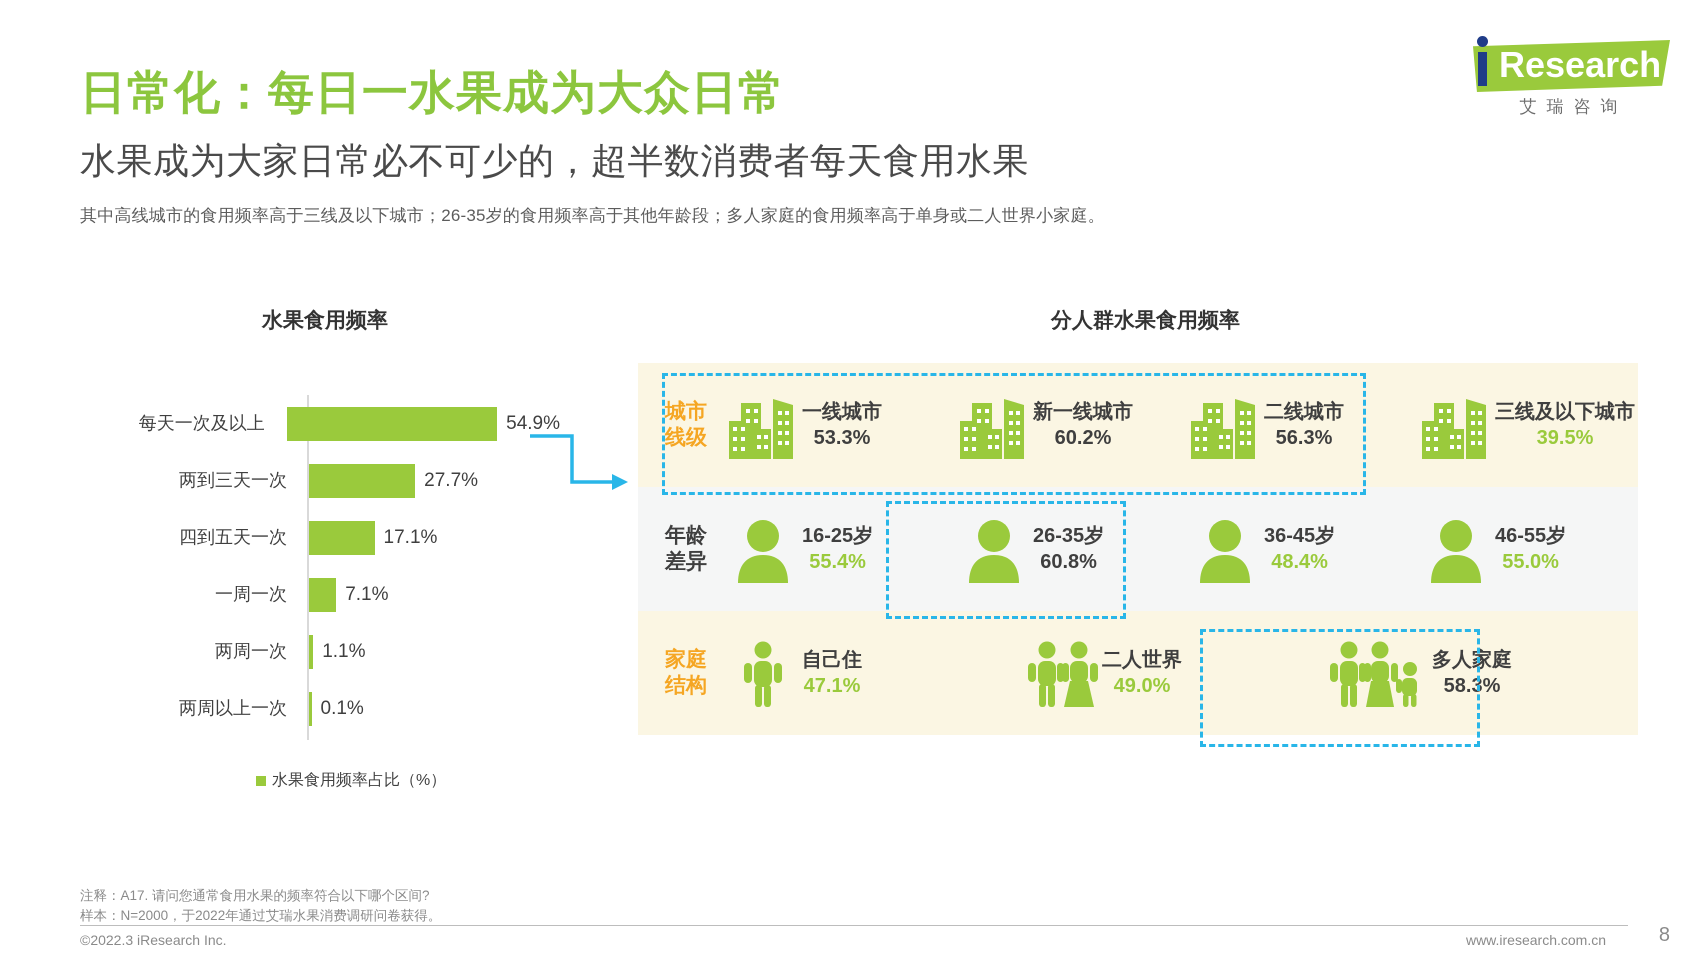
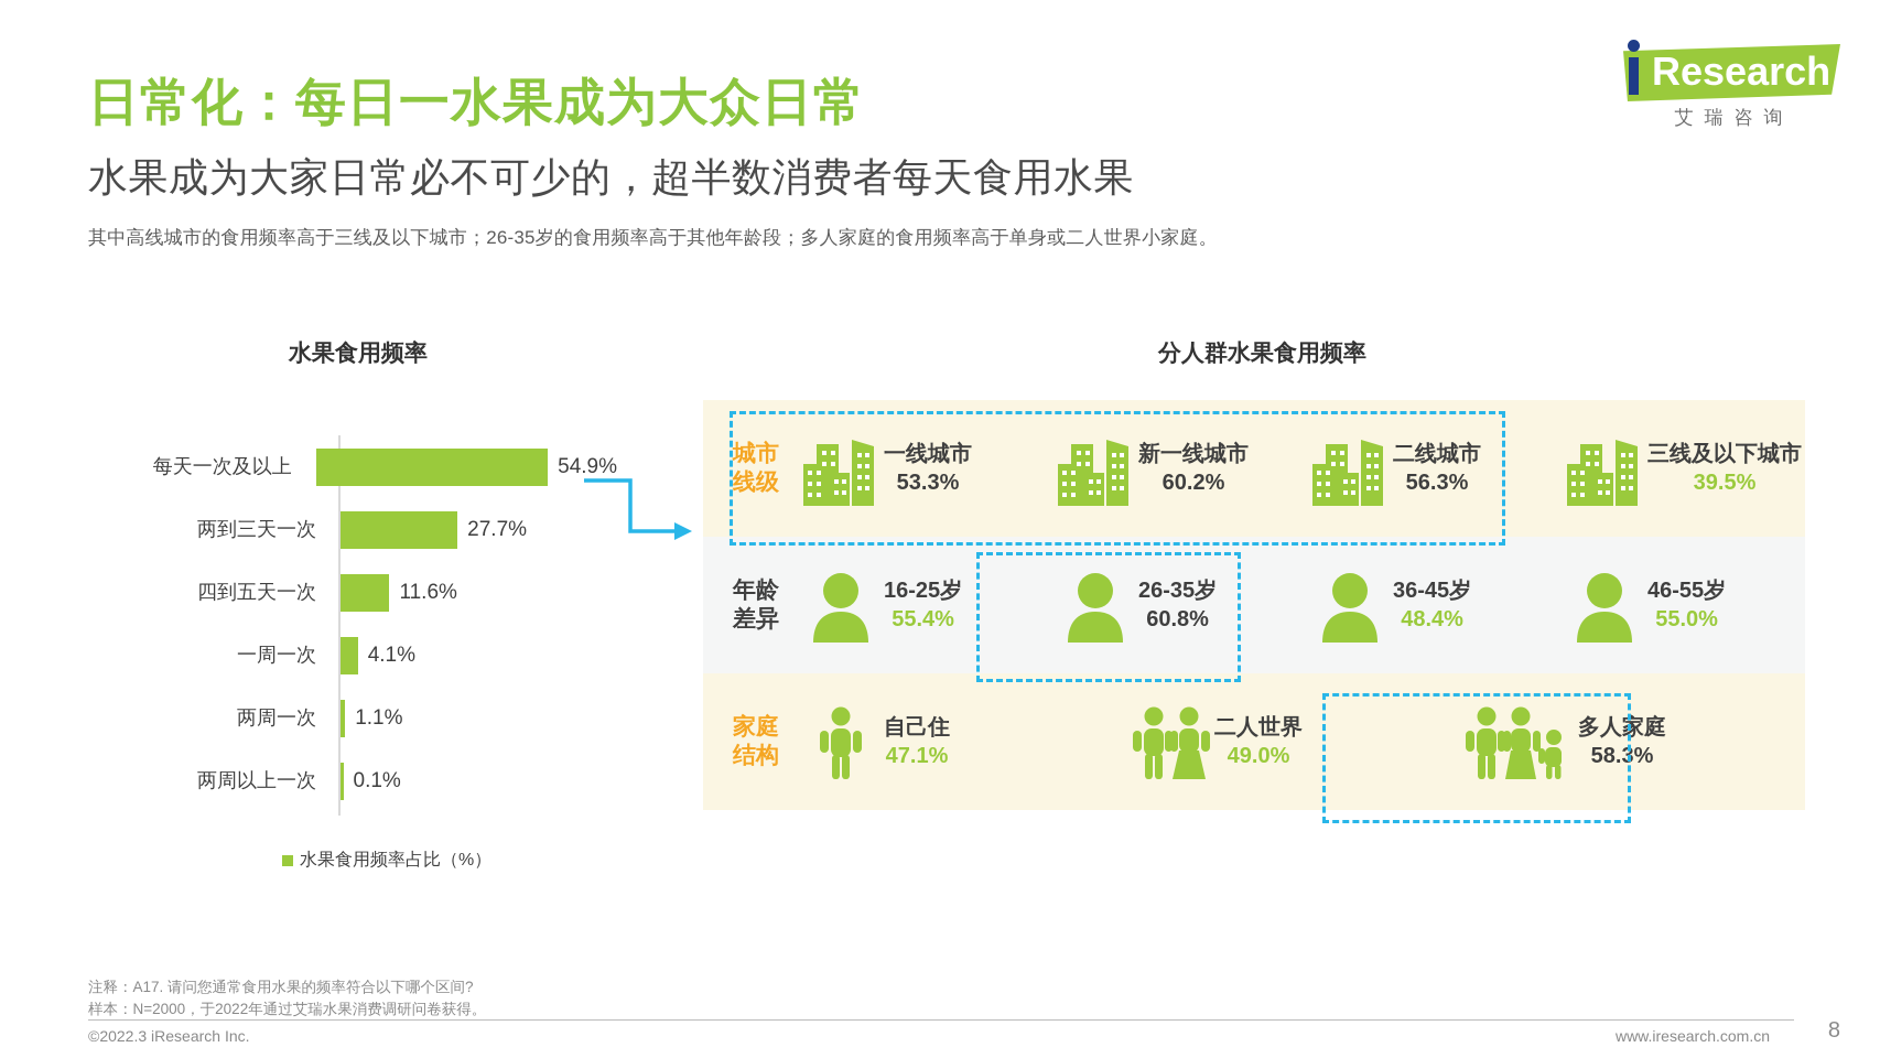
四到五天一次: 17.1% -> 11.6%
一周一次: 7.1% -> 4.1%
